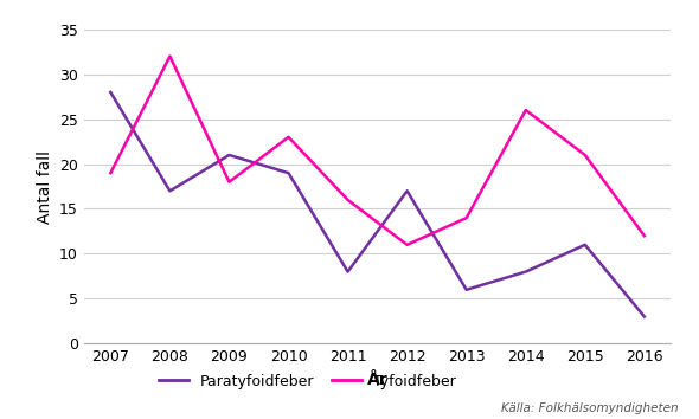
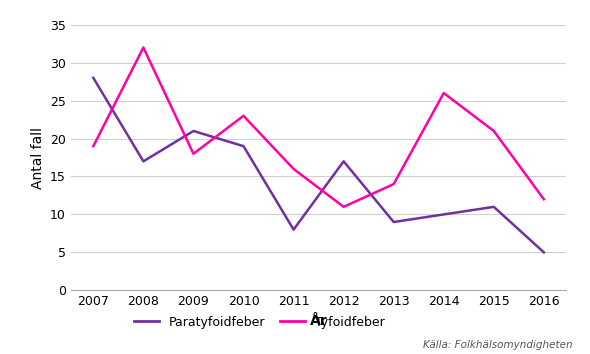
Paratyfoidfeber/2013: 6 -> 9
Paratyfoidfeber/2014: 8 -> 10
Paratyfoidfeber/2016: 3 -> 5
